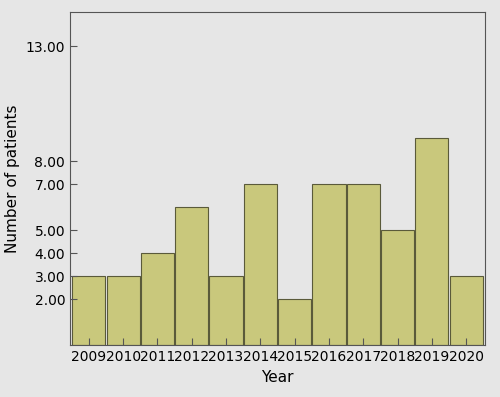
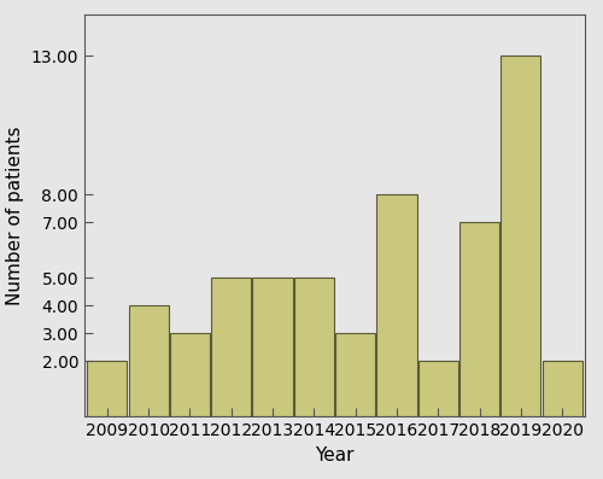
2009: 3 -> 2
2010: 3 -> 4
2011: 4 -> 3
2012: 6 -> 5
2013: 3 -> 5
2014: 7 -> 5
2015: 2 -> 3
2016: 7 -> 8
2017: 7 -> 2
2018: 5 -> 7
2019: 9 -> 13
2020: 3 -> 2
